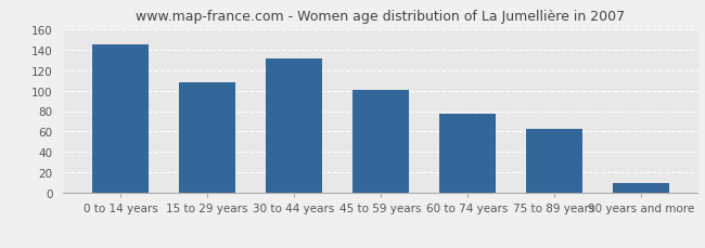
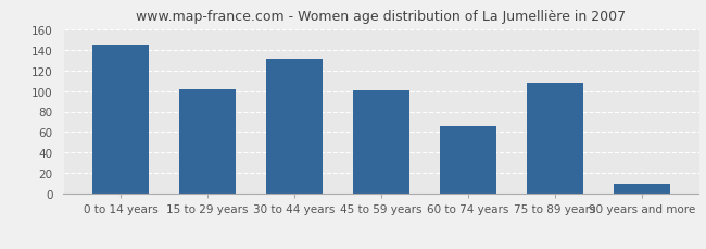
15 to 29 years: 108 -> 102
60 to 74 years: 77 -> 66
75 to 89 years: 63 -> 108
